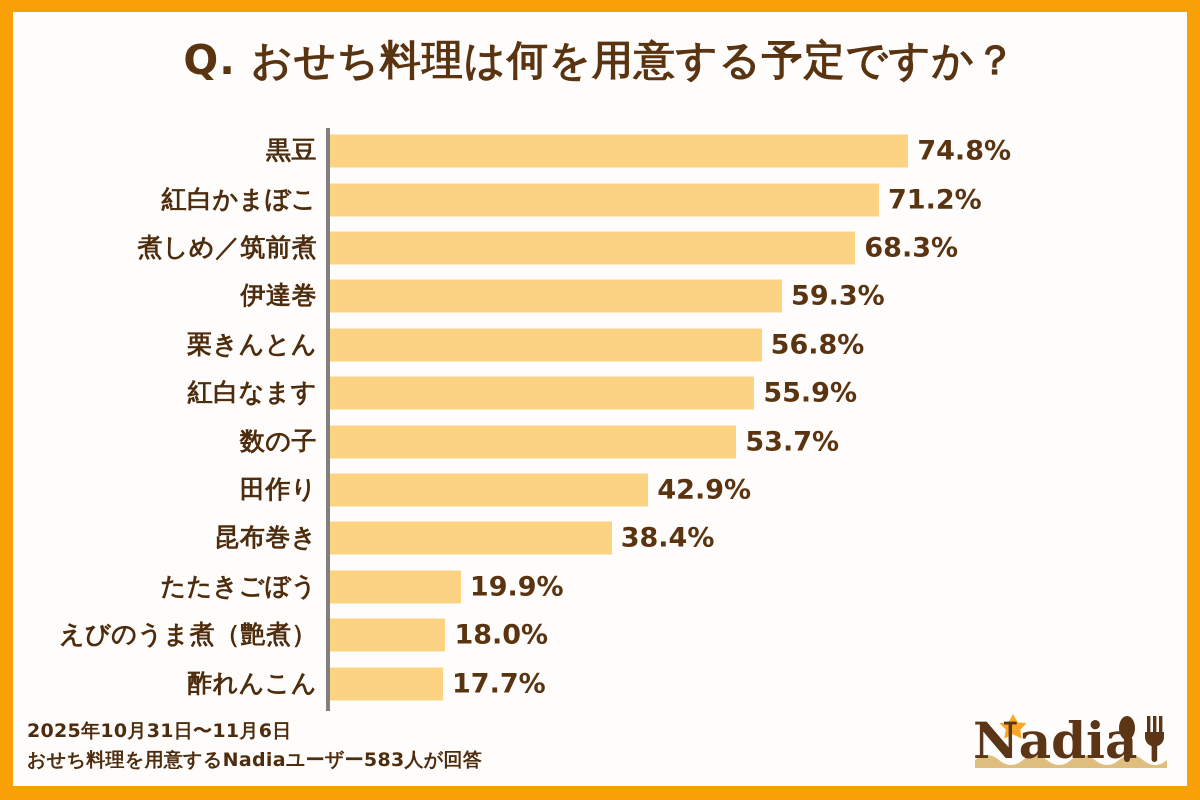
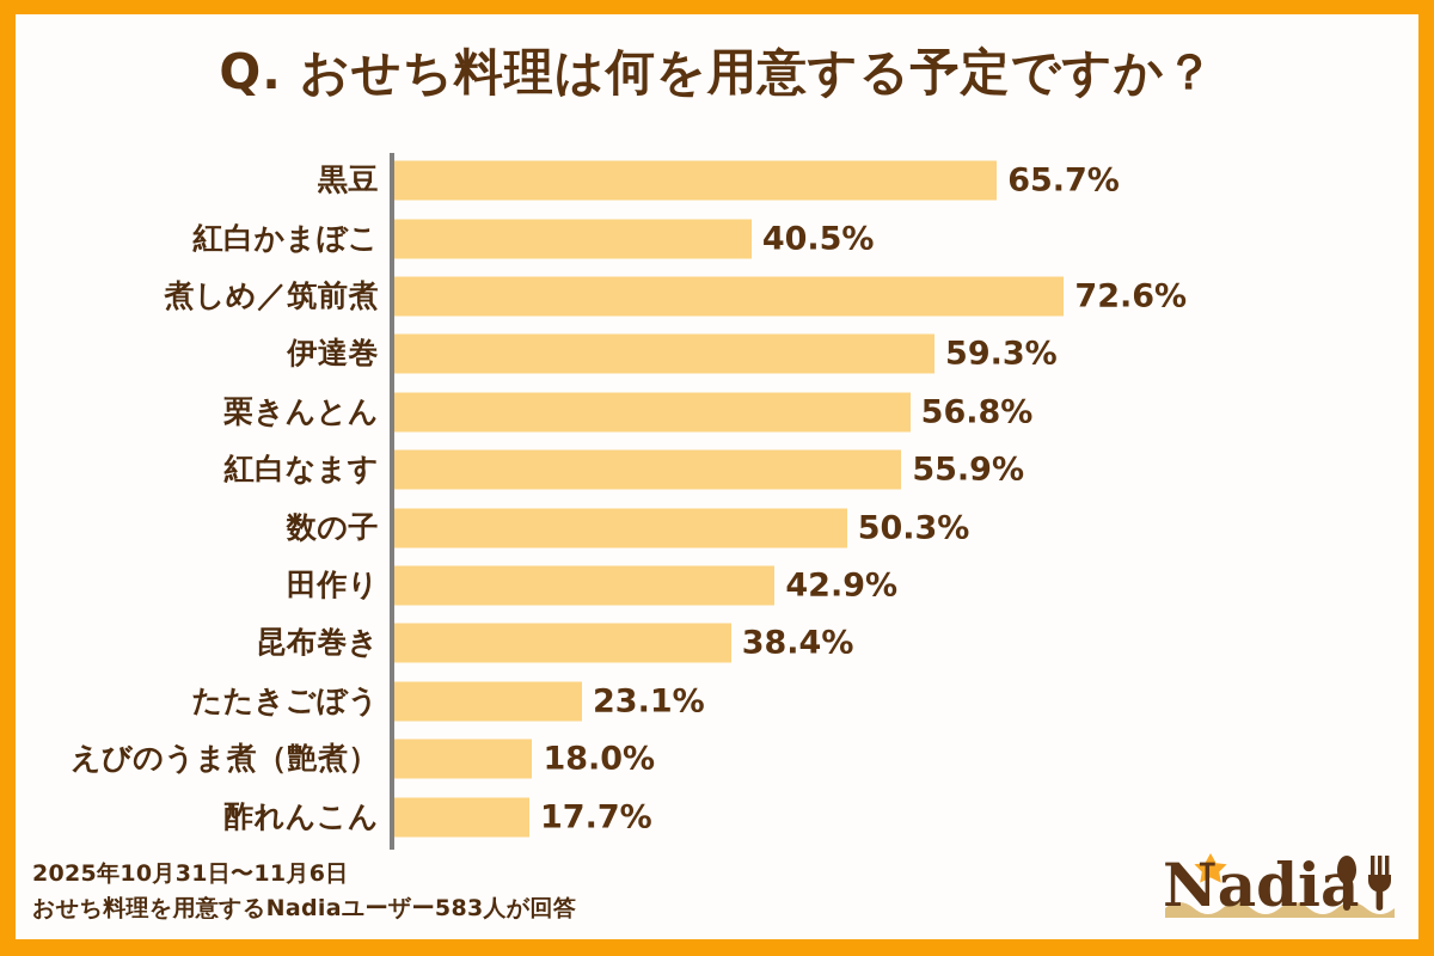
黒豆: 74.8% -> 65.7%
紅白かまぼこ: 71.2% -> 40.5%
煮しめ／筑前煮: 68.3% -> 72.6%
数の子: 53.7% -> 50.3%
たたきごぼう: 19.9% -> 23.1%
